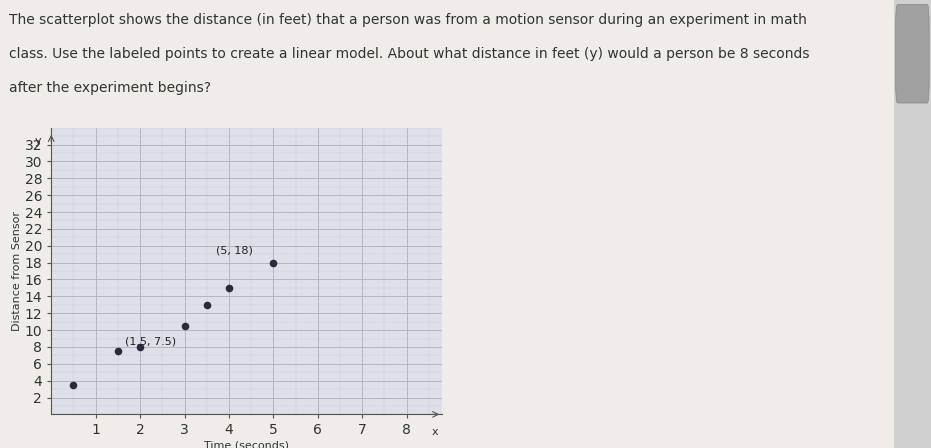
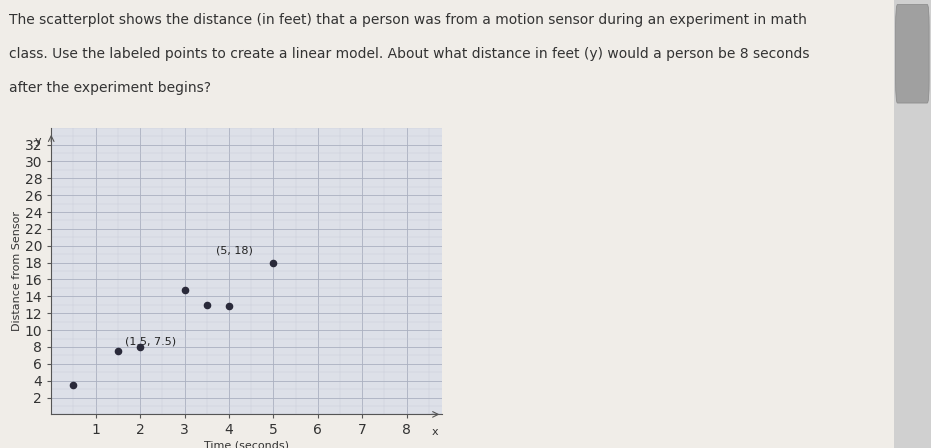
3: 10.5 -> 14.8
4: 15.0 -> 12.8
